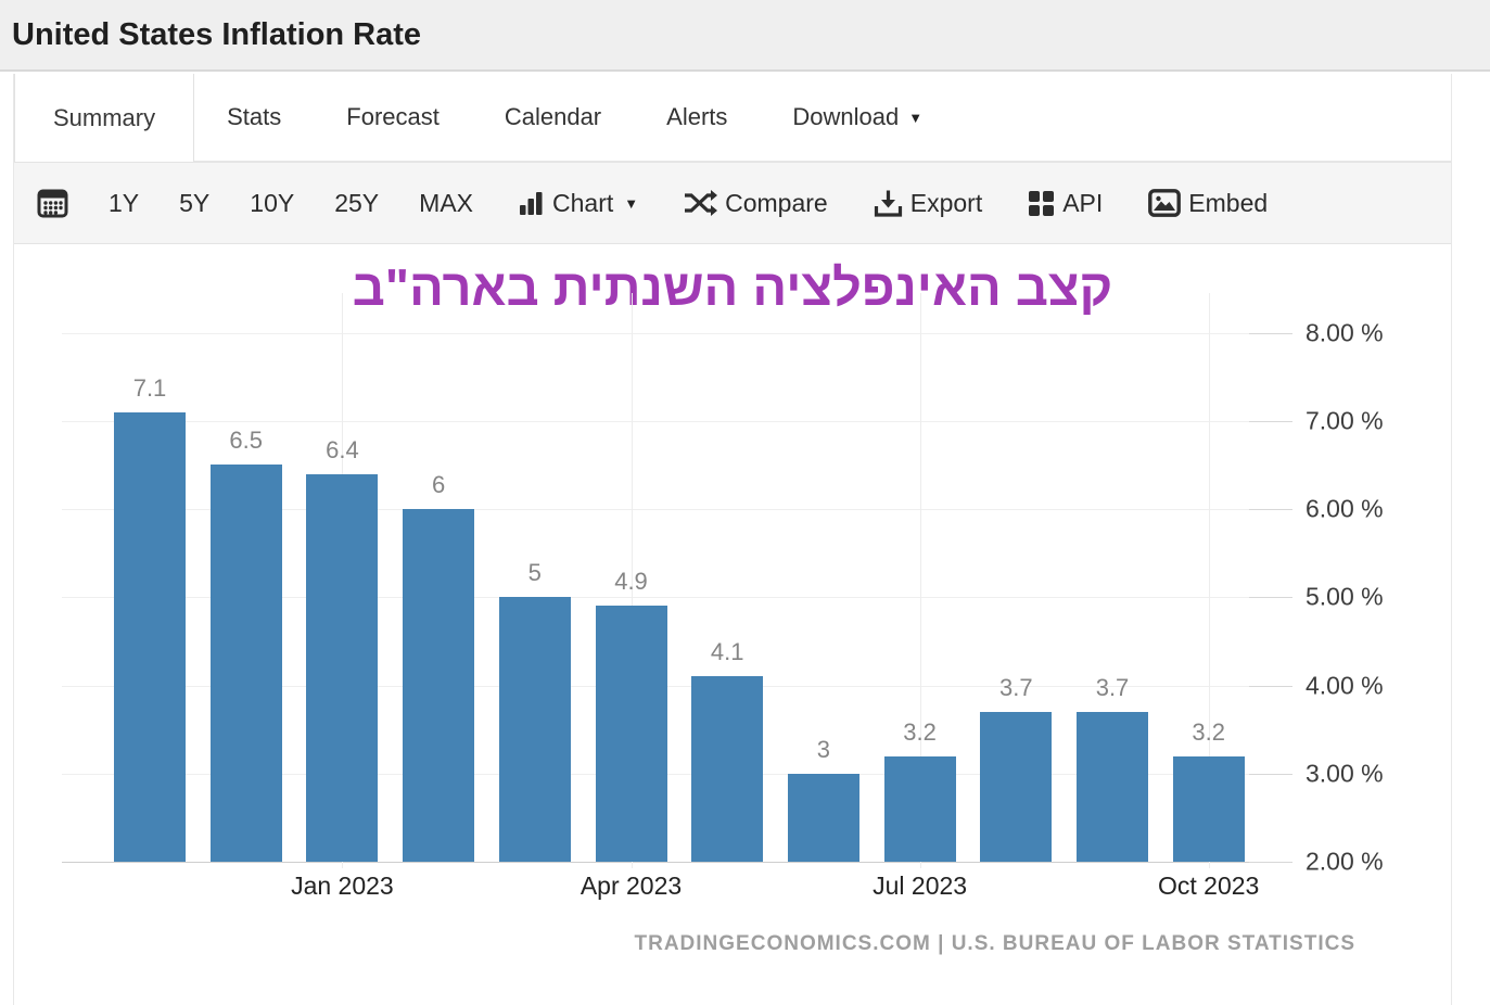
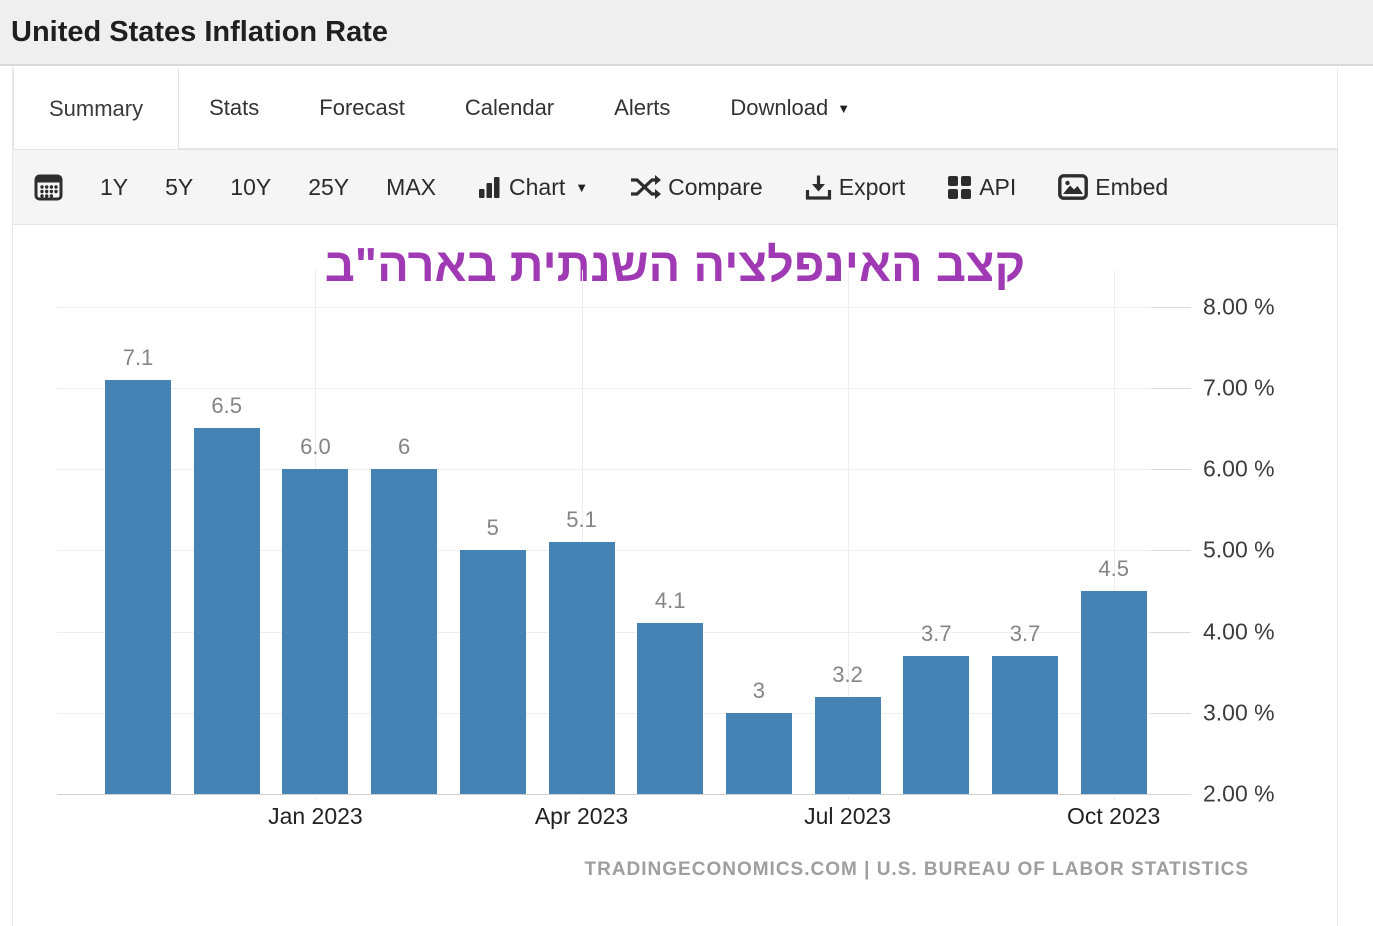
Jan 2023: 6.4 -> 6.0
Apr 2023: 4.9 -> 5.1
Oct 2023: 3.2 -> 4.5
